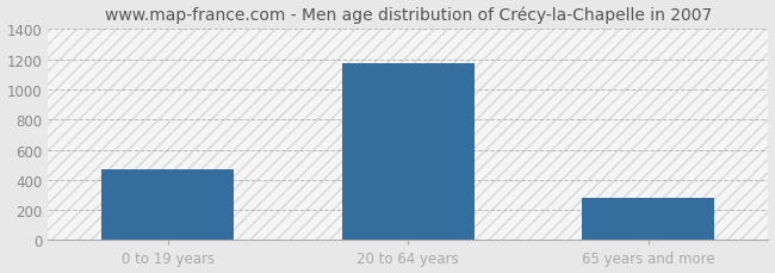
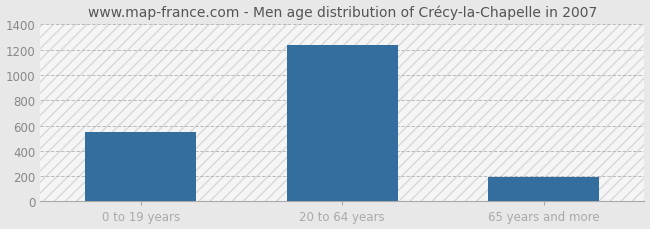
0 to 19 years: 470 -> 550
20 to 64 years: 1170 -> 1240
65 years and more: 280 -> 200
